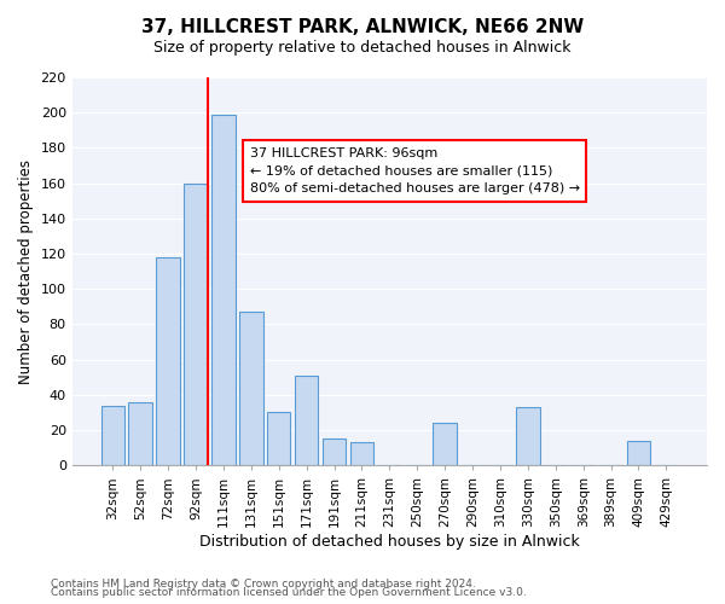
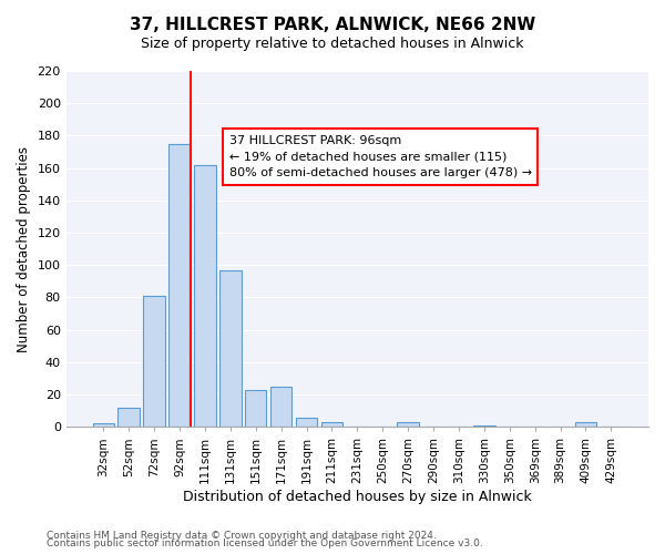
32sqm: 34 -> 2
52sqm: 36 -> 12
72sqm: 118 -> 81
92sqm: 160 -> 175
111sqm: 199 -> 162
131sqm: 87 -> 97
151sqm: 30 -> 23
171sqm: 51 -> 25
191sqm: 15 -> 6
211sqm: 13 -> 3
270sqm: 24 -> 3
330sqm: 33 -> 1
409sqm: 14 -> 3
